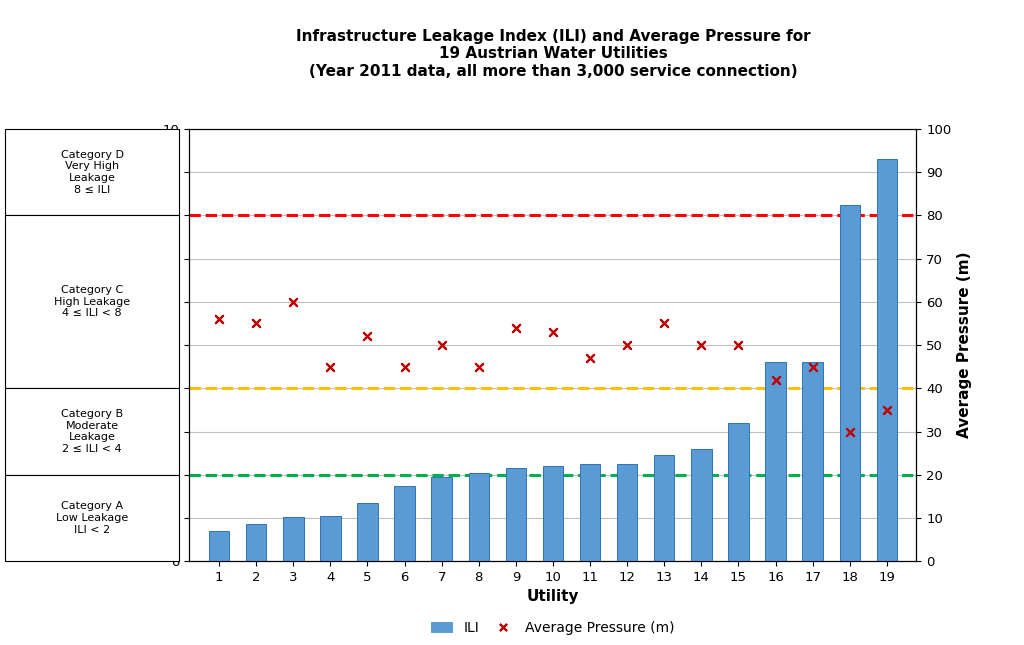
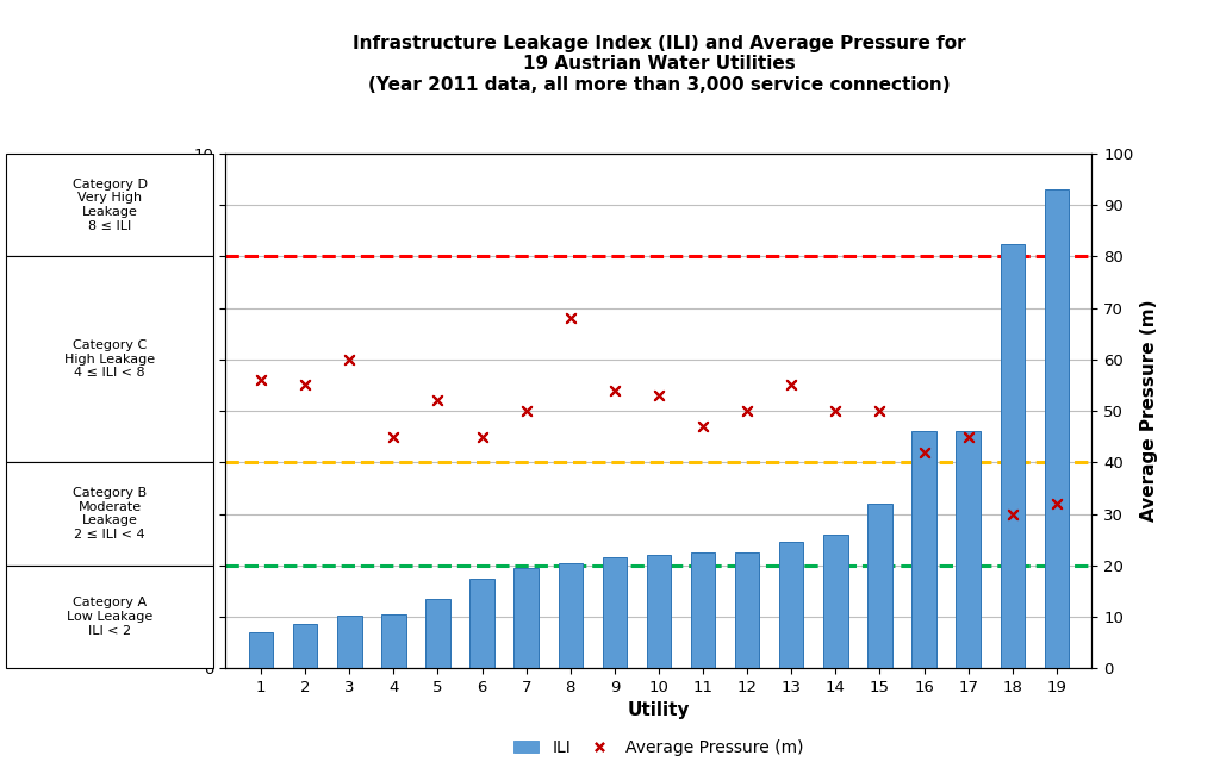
Average Pressure (m)/8: 45 -> 68
Average Pressure (m)/19: 35 -> 32
